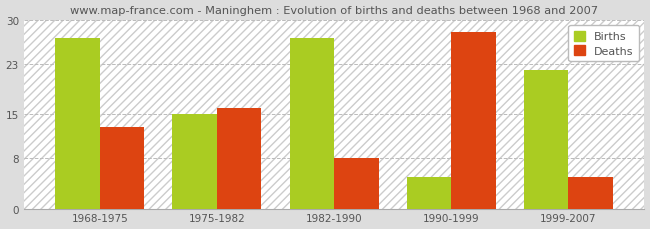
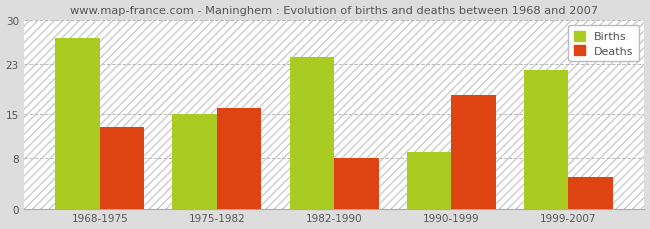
Births/1982-1990: 27 -> 24
Births/1990-1999: 5 -> 9
Deaths/1990-1999: 28 -> 18
